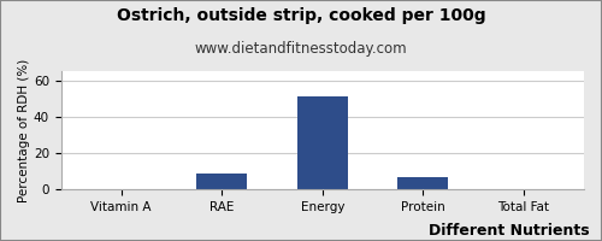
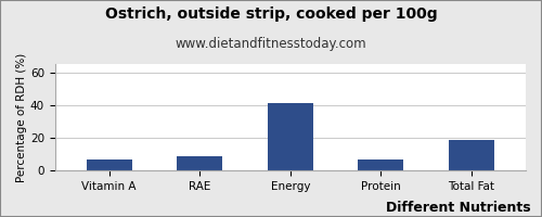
Vitamin A: 0 -> 7
Energy: 51 -> 41
Total Fat: 0 -> 19
